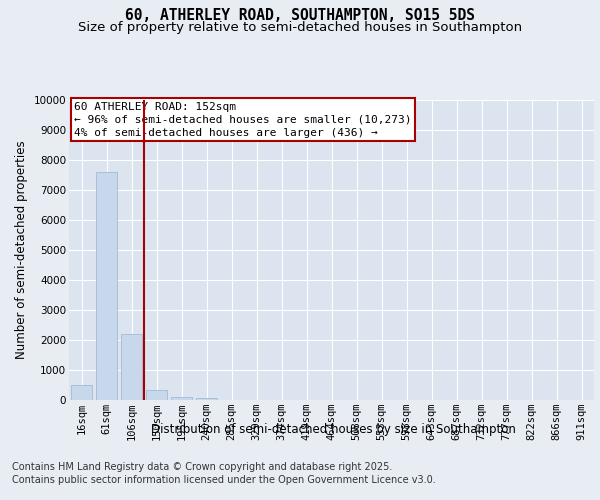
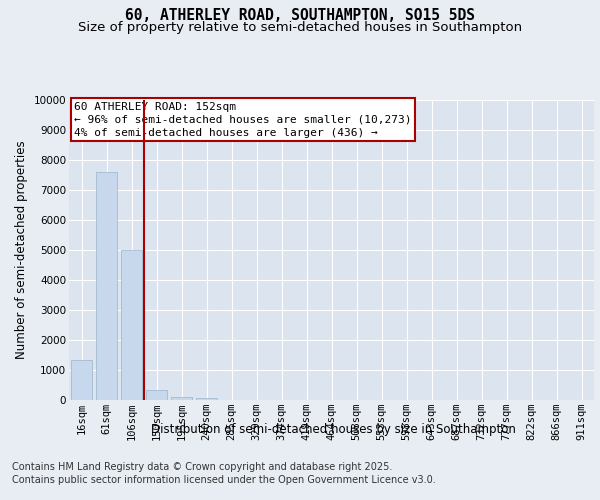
16sqm: 500 -> 1350
106sqm: 2200 -> 5000
